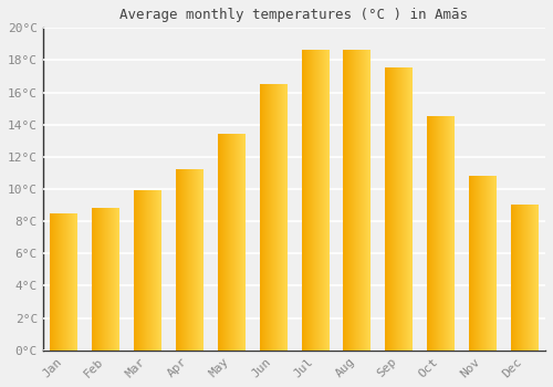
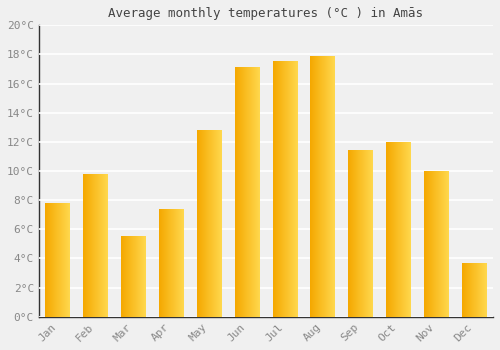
Jan: 8.5°C -> 7.8°C
Feb: 8.8°C -> 9.8°C
Mar: 9.9°C -> 5.5°C
Apr: 11.2°C -> 7.4°C
May: 13.4°C -> 12.8°C
Jun: 16.5°C -> 17.1°C
Jul: 18.6°C -> 17.5°C
Aug: 18.6°C -> 17.9°C
Sep: 17.5°C -> 11.4°C
Oct: 14.5°C -> 12.0°C
Nov: 10.8°C -> 10.0°C
Dec: 9.0°C -> 3.7°C
